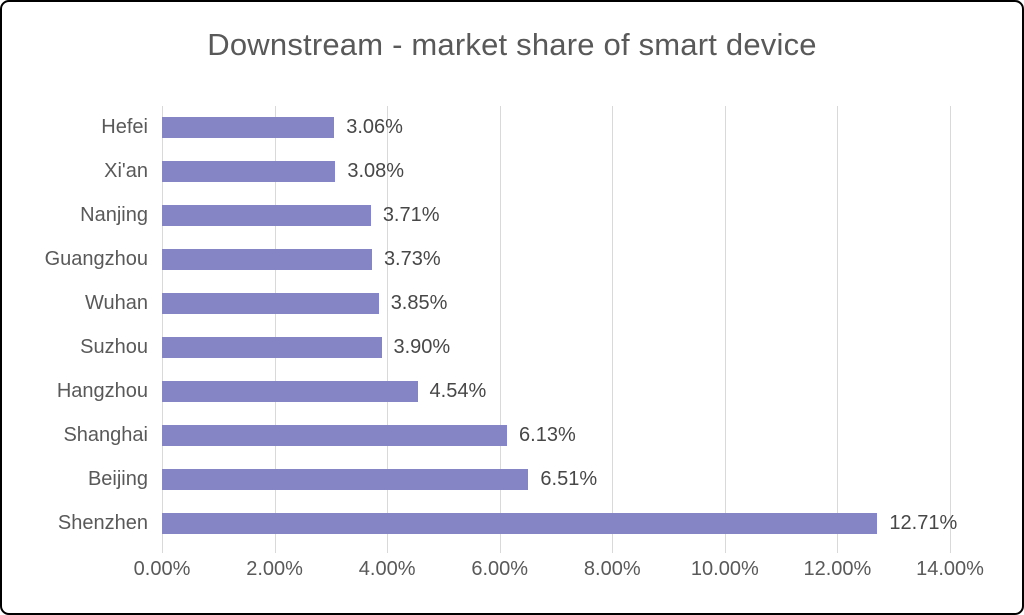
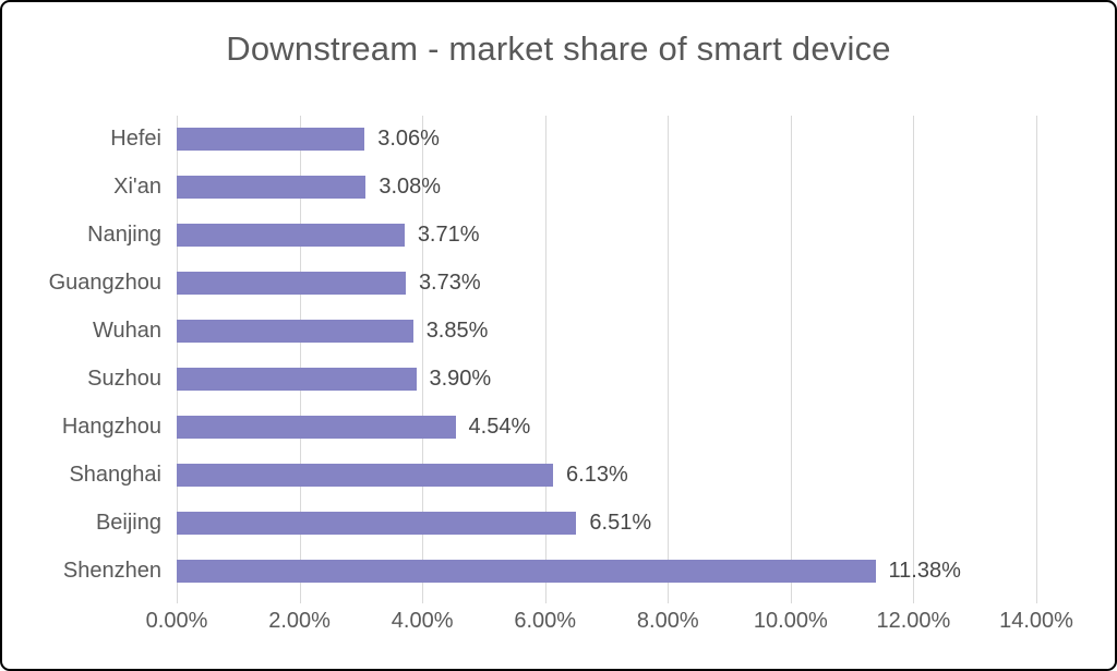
Shenzhen: 12.71% -> 11.38%
